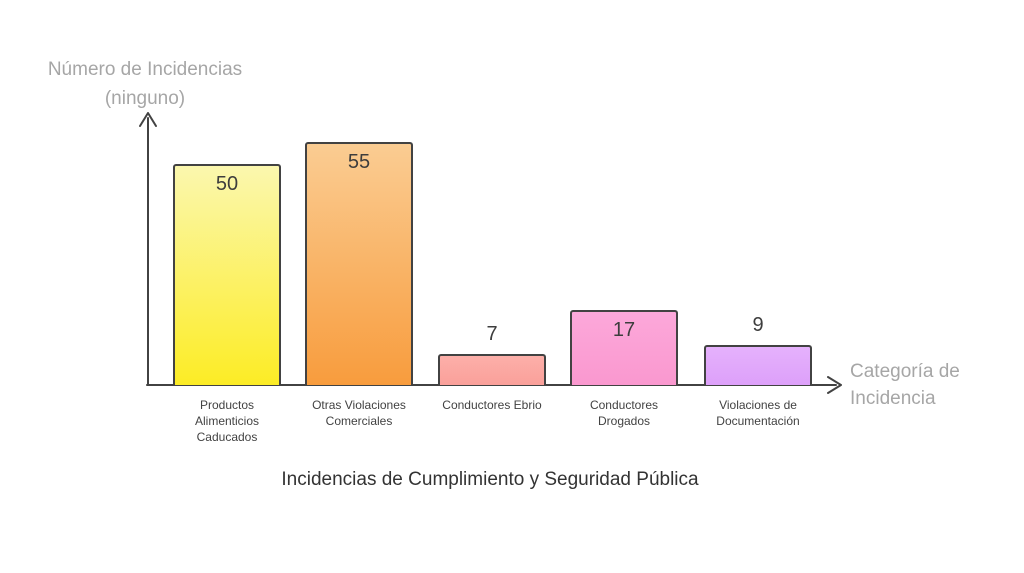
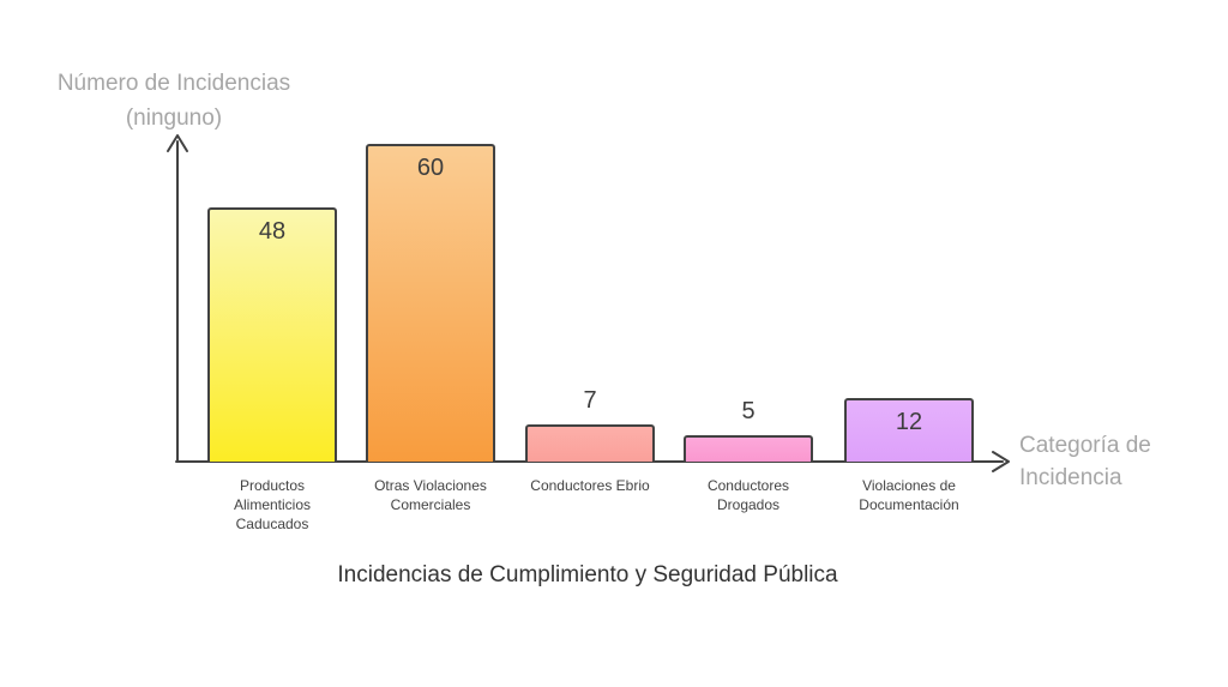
Productos Alimenticios Caducados: 50 -> 48
Otras Violaciones Comerciales: 55 -> 60
Conductores Drogados: 17 -> 5
Violaciones de Documentación: 9 -> 12
